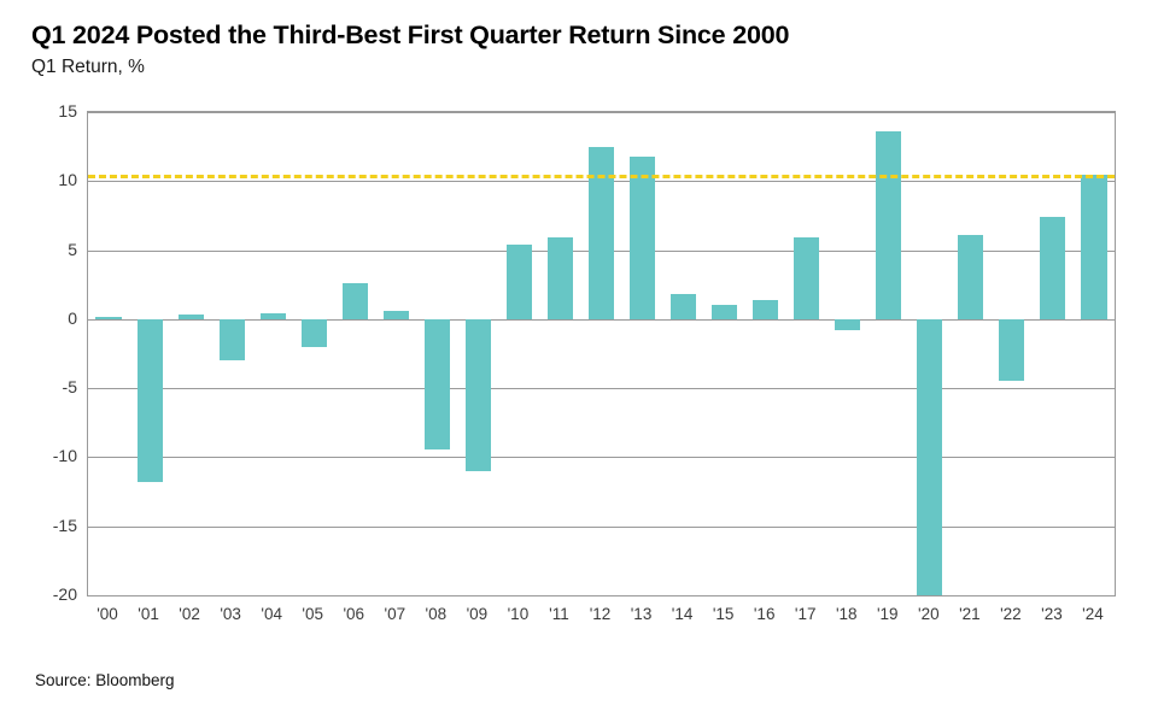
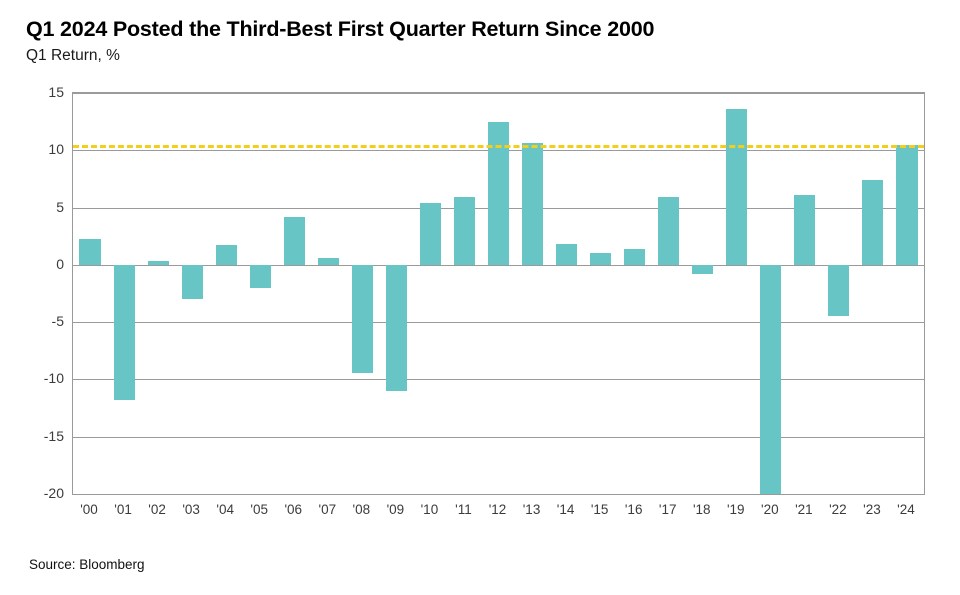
'00: 0.2 -> 2.3
'04: 0.4 -> 1.7
'06: 2.6 -> 4.2
'13: 11.8 -> 10.6
